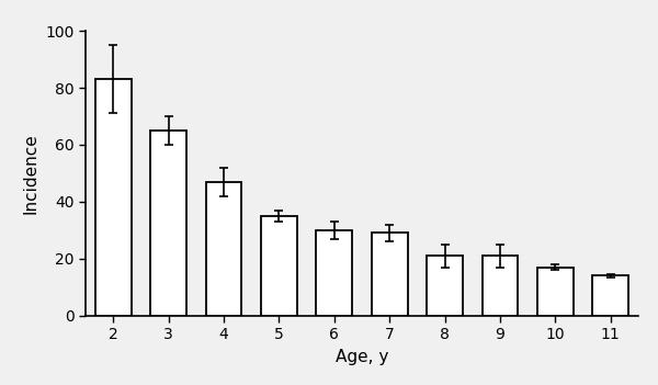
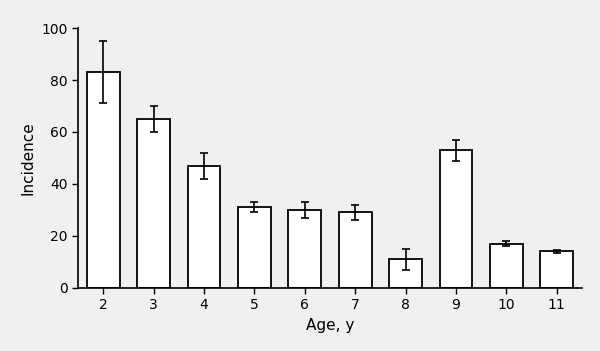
5: 35 -> 31
8: 21 -> 11
9: 21 -> 53
